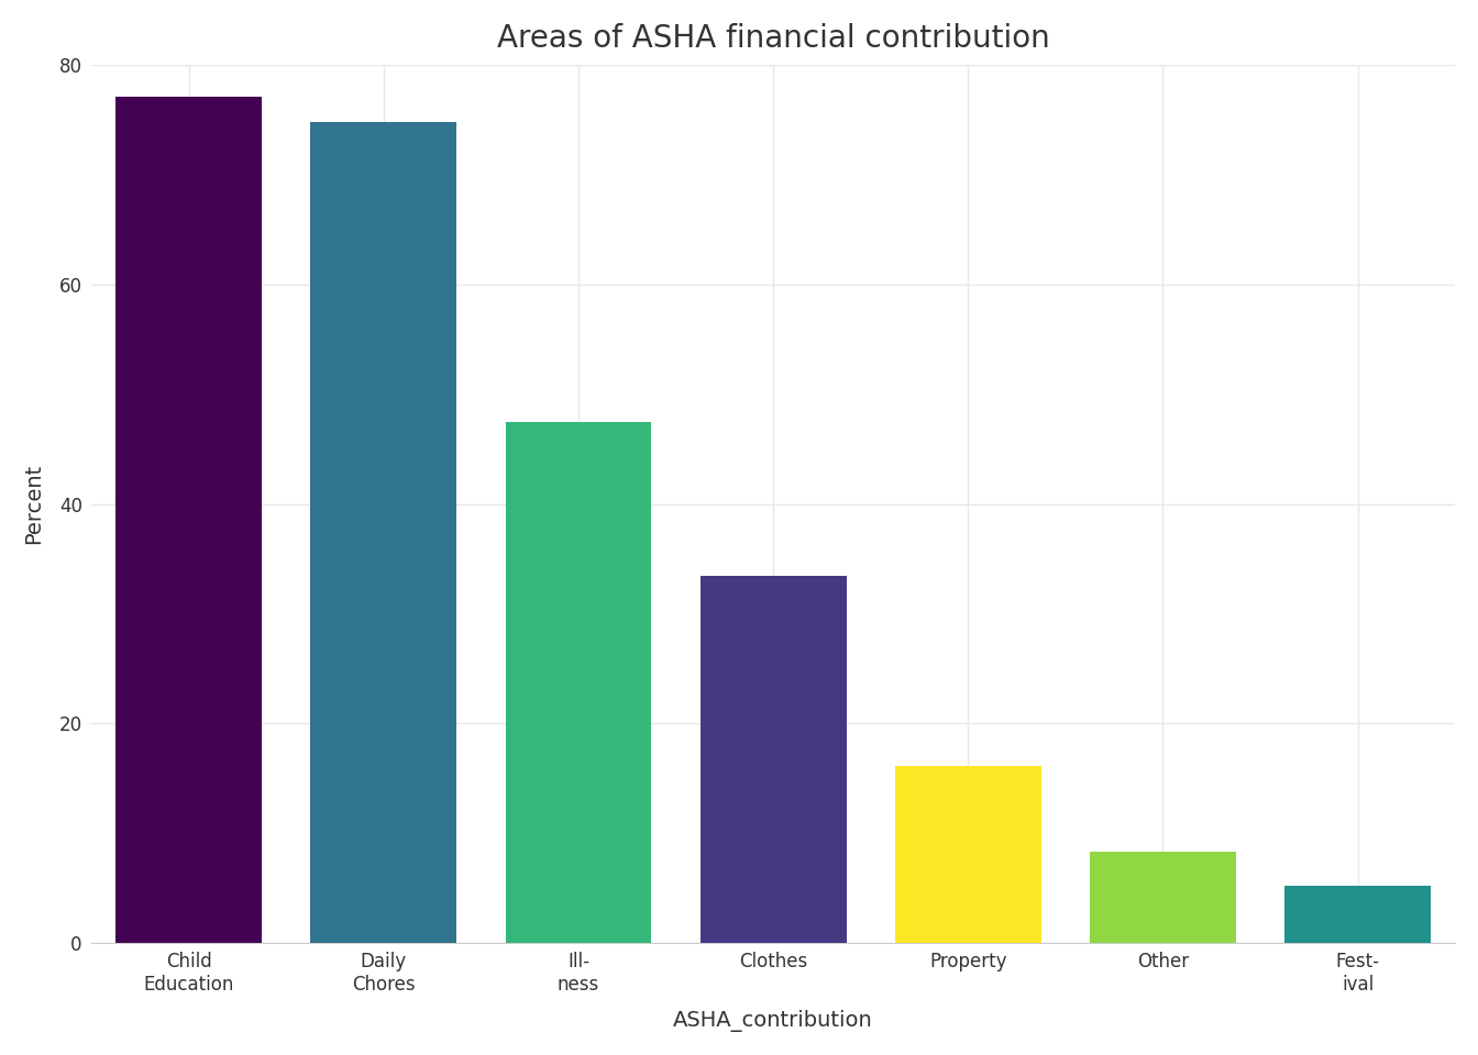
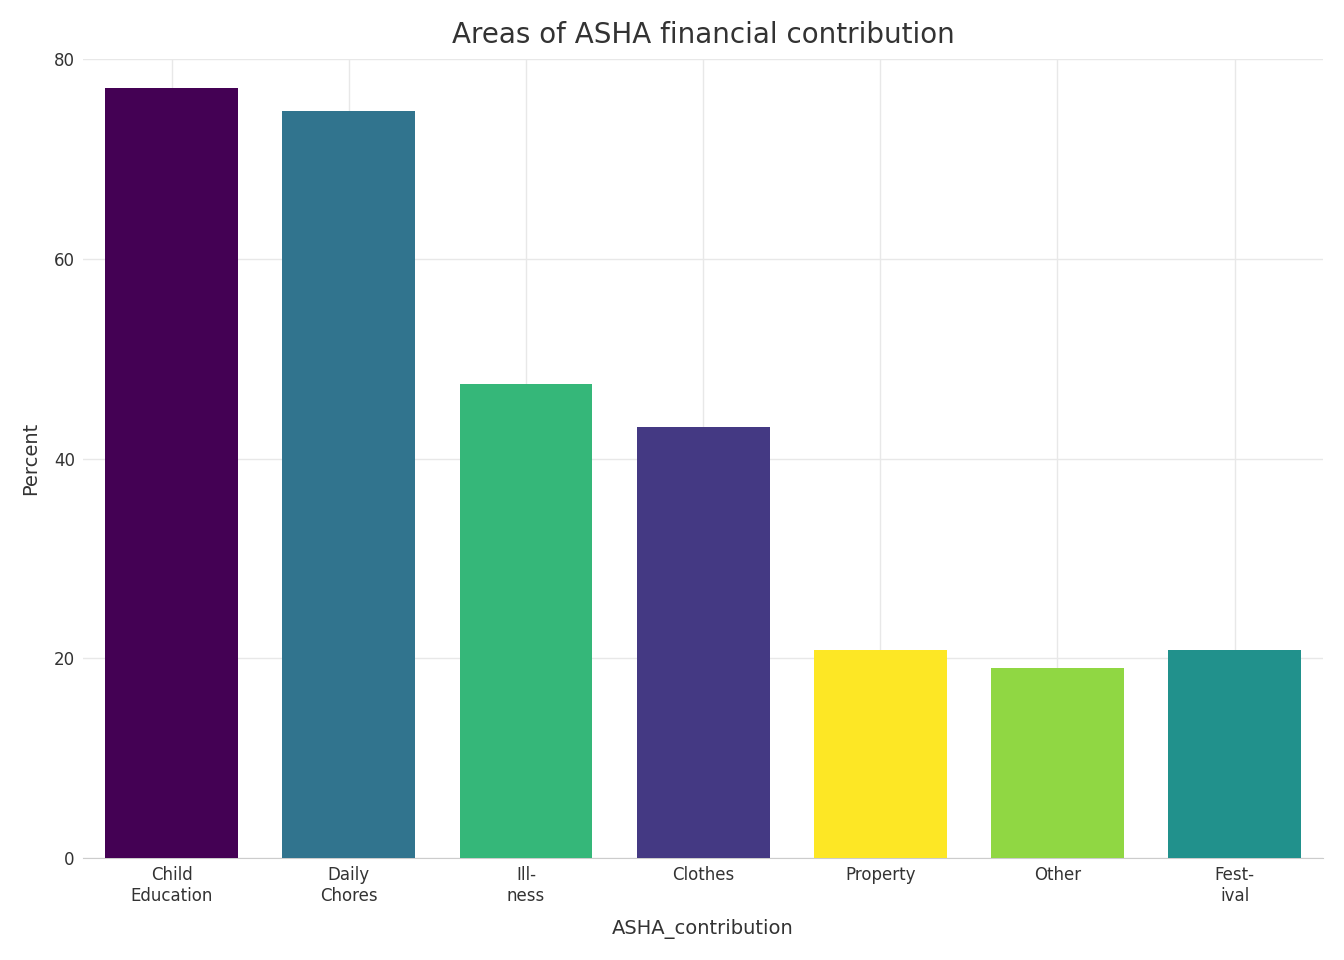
Clothes: 33.5 -> 43.2
Property: 16.1 -> 20.8
Other: 8.3 -> 19.0
Fest- ival: 5.2 -> 20.8
